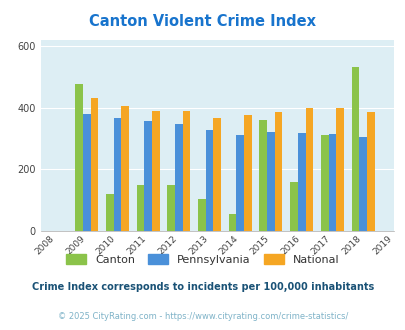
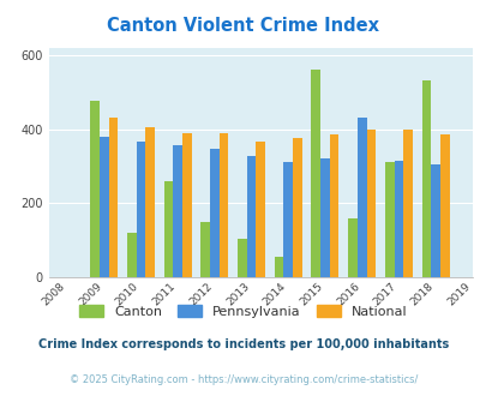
Canton/2011: 150 -> 260
Canton/2015: 360 -> 560
Pennsylvania/2016: 318 -> 430
